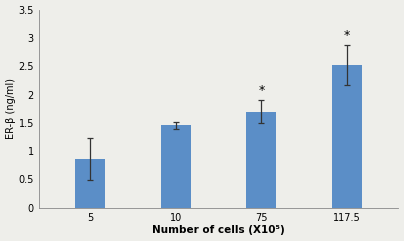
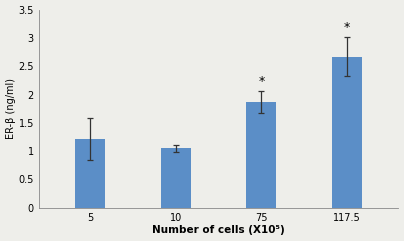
5: 0.86 -> 1.22
10: 1.46 -> 1.05
75: 1.70 -> 1.87
117.5: 2.52 -> 2.67
